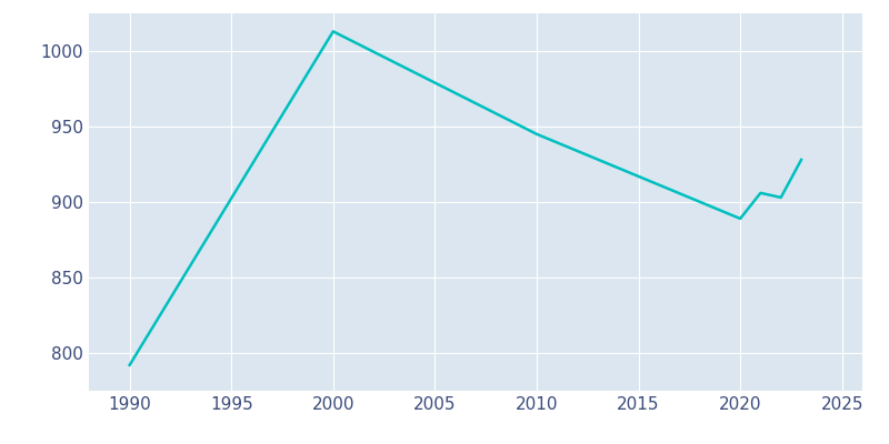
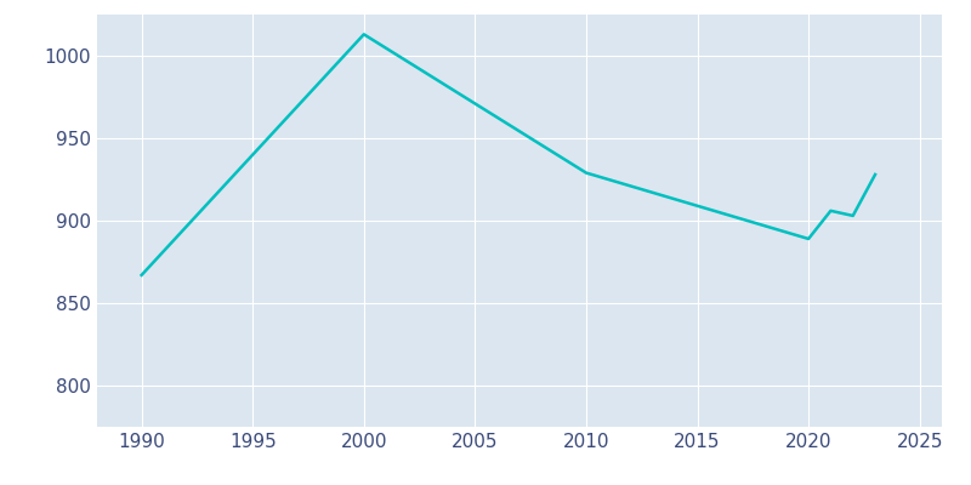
1990: 792 -> 867
2010: 945 -> 929
